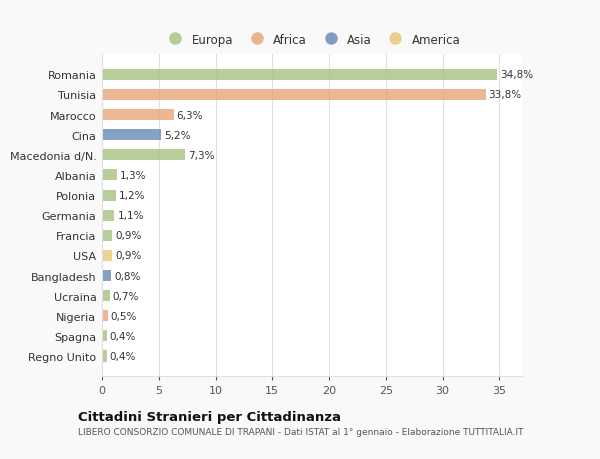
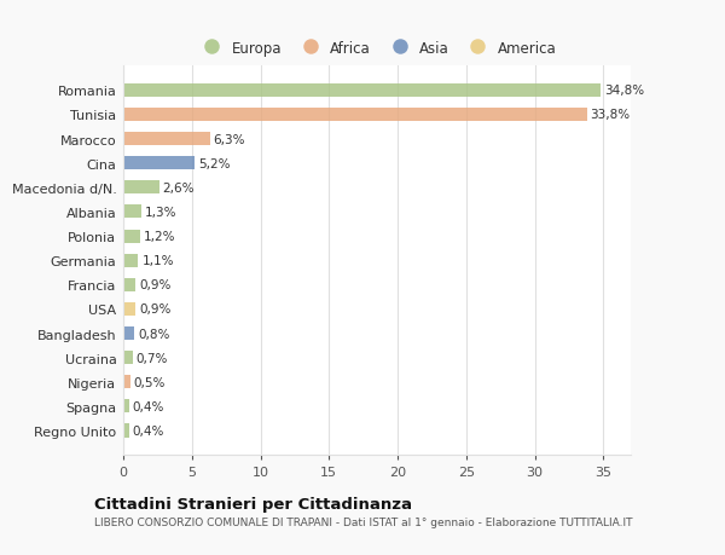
Macedonia d/N.: 7,3% -> 2,6%
